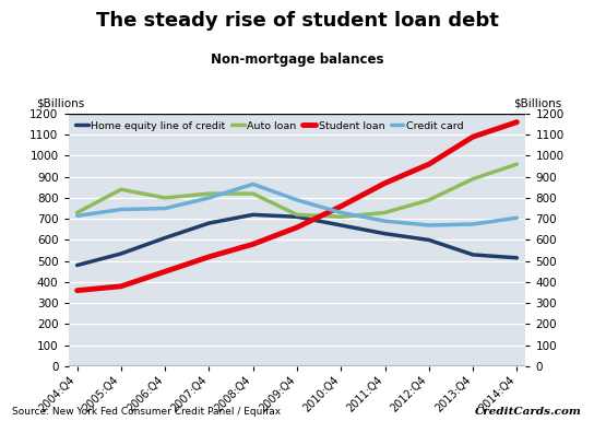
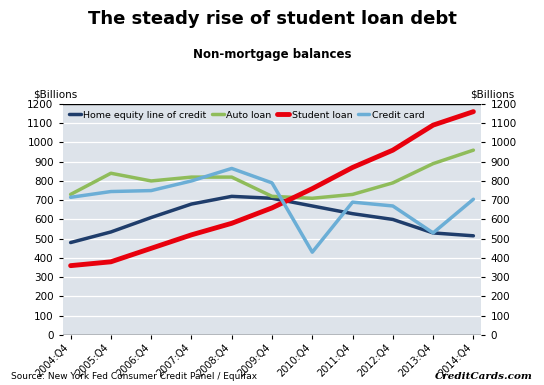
Credit card/2010:Q4: 730 -> 430
Credit card/2013:Q4: 680 -> 530
